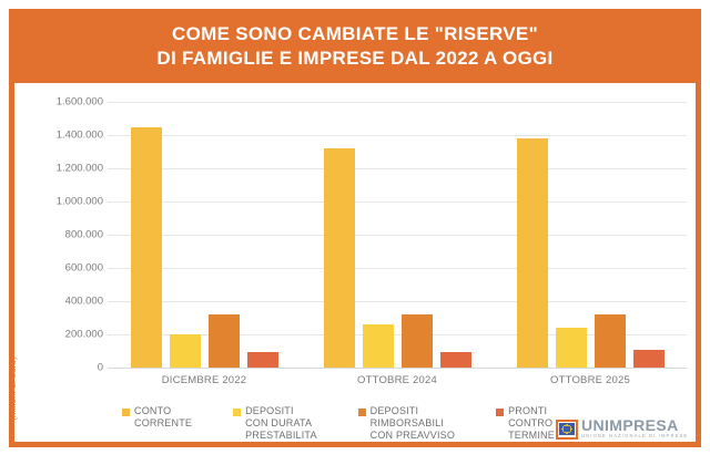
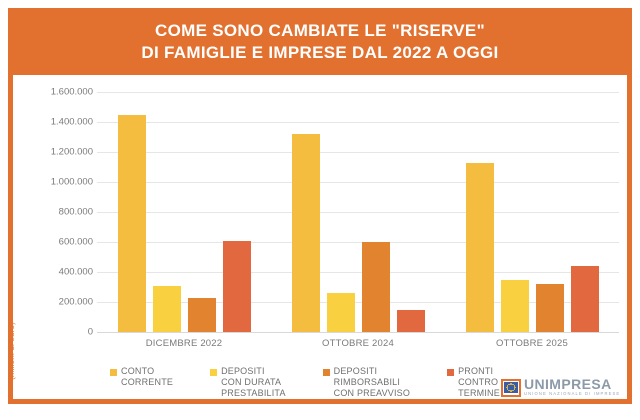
DEPOSITI CON DURATA PRESTABILITA/DICEMBRE 2022: 200000 -> 310000
DEPOSITI RIMBORSABILI CON PREAVVISO/DICEMBRE 2022: 320000 -> 230000
PRONTI CONTRO TERMINE/DICEMBRE 2022: 90000 -> 610000
DEPOSITI RIMBORSABILI CON PREAVVISO/OTTOBRE 2024: 320000 -> 600000
PRONTI CONTRO TERMINE/OTTOBRE 2024: 100000 -> 150000
CONTO CORRENTE/OTTOBRE 2025: 1380000 -> 1130000
DEPOSITI CON DURATA PRESTABILITA/OTTOBRE 2025: 240000 -> 350000
PRONTI CONTRO TERMINE/OTTOBRE 2025: 110000 -> 440000
